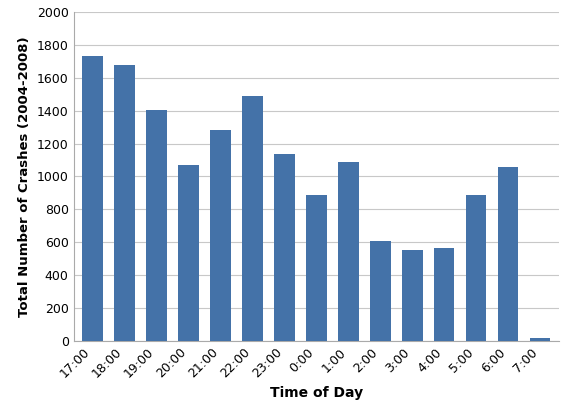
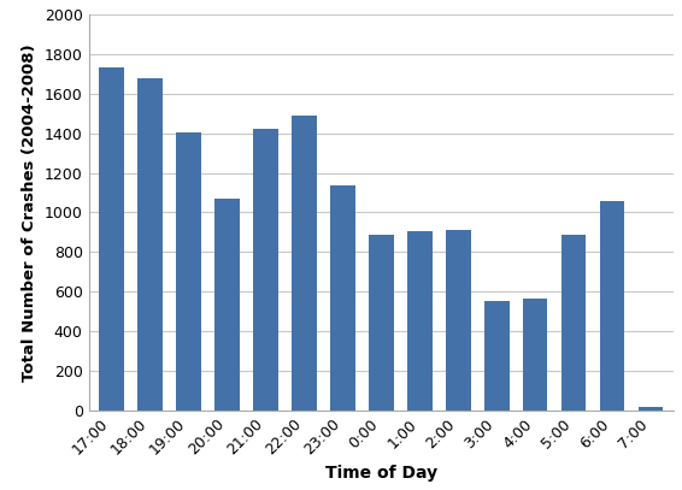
21:00: 1280 -> 1420
1:00: 1090 -> 900
2:00: 610 -> 910
